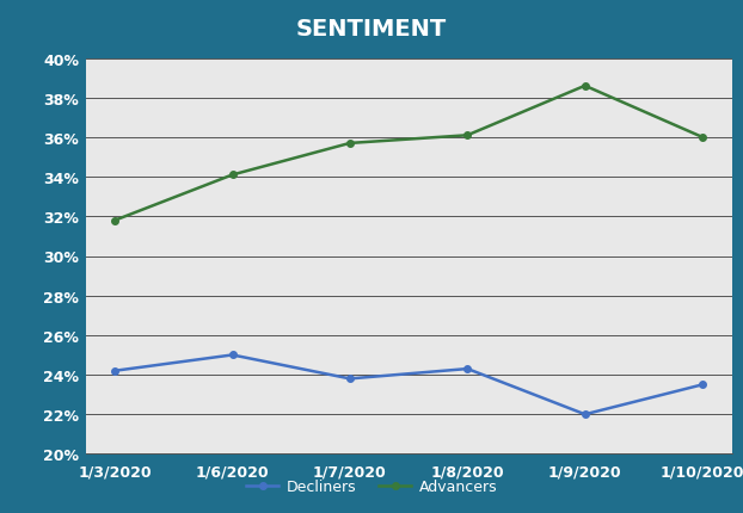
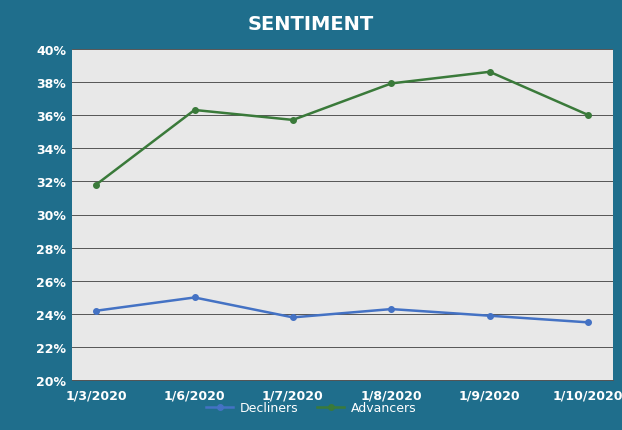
Advancers/1/6/2020: 34.1% -> 36.3%
Advancers/1/8/2020: 36.1% -> 37.9%
Decliners/1/9/2020: 22.0% -> 23.9%
